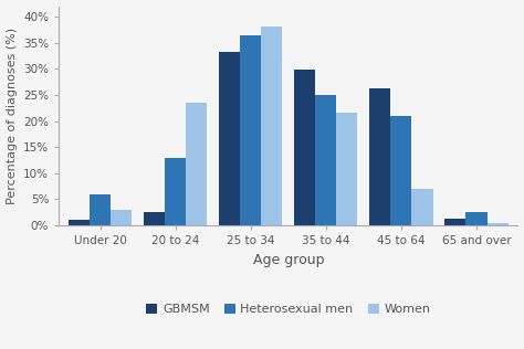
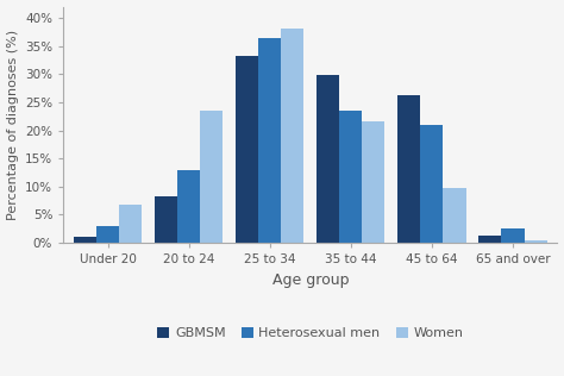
Heterosexual men/Under 20: 6.0% -> 3.0%
Women/Under 20: 3.0% -> 6.8%
GBMSM/20 to 24: 2.5% -> 8.2%
Heterosexual men/35 to 44: 25.0% -> 23.5%
Women/45 to 64: 7.0% -> 9.7%
